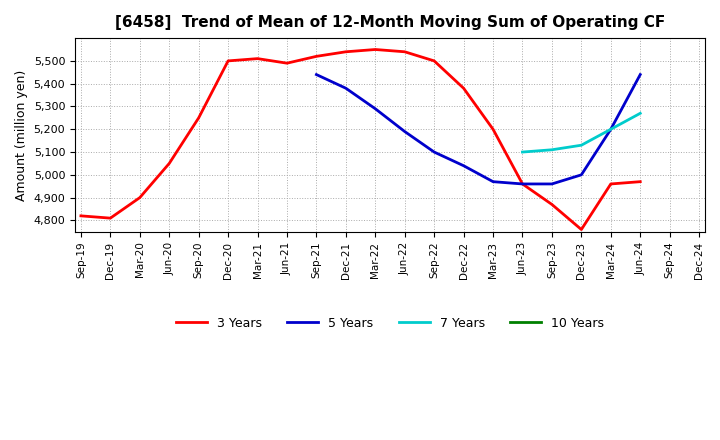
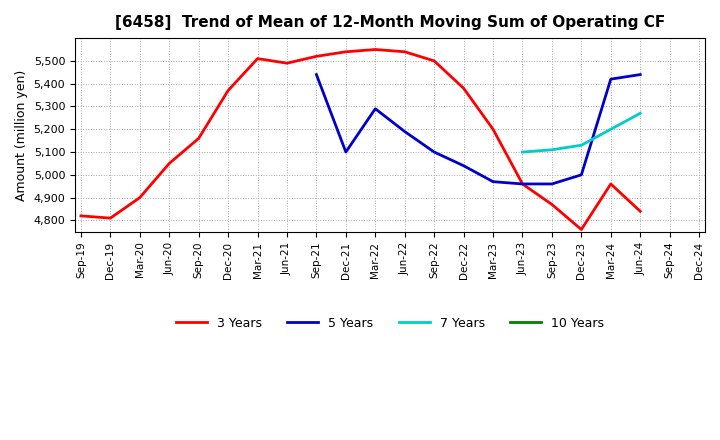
3 Years/Sep-20: 5,250 -> 5,160
3 Years/Dec-20: 5,500 -> 5,370
5 Years/Dec-21: 5,380 -> 5,100
5 Years/Mar-24: 5,200 -> 5,420
3 Years/Jun-24: 4,970 -> 4,840
